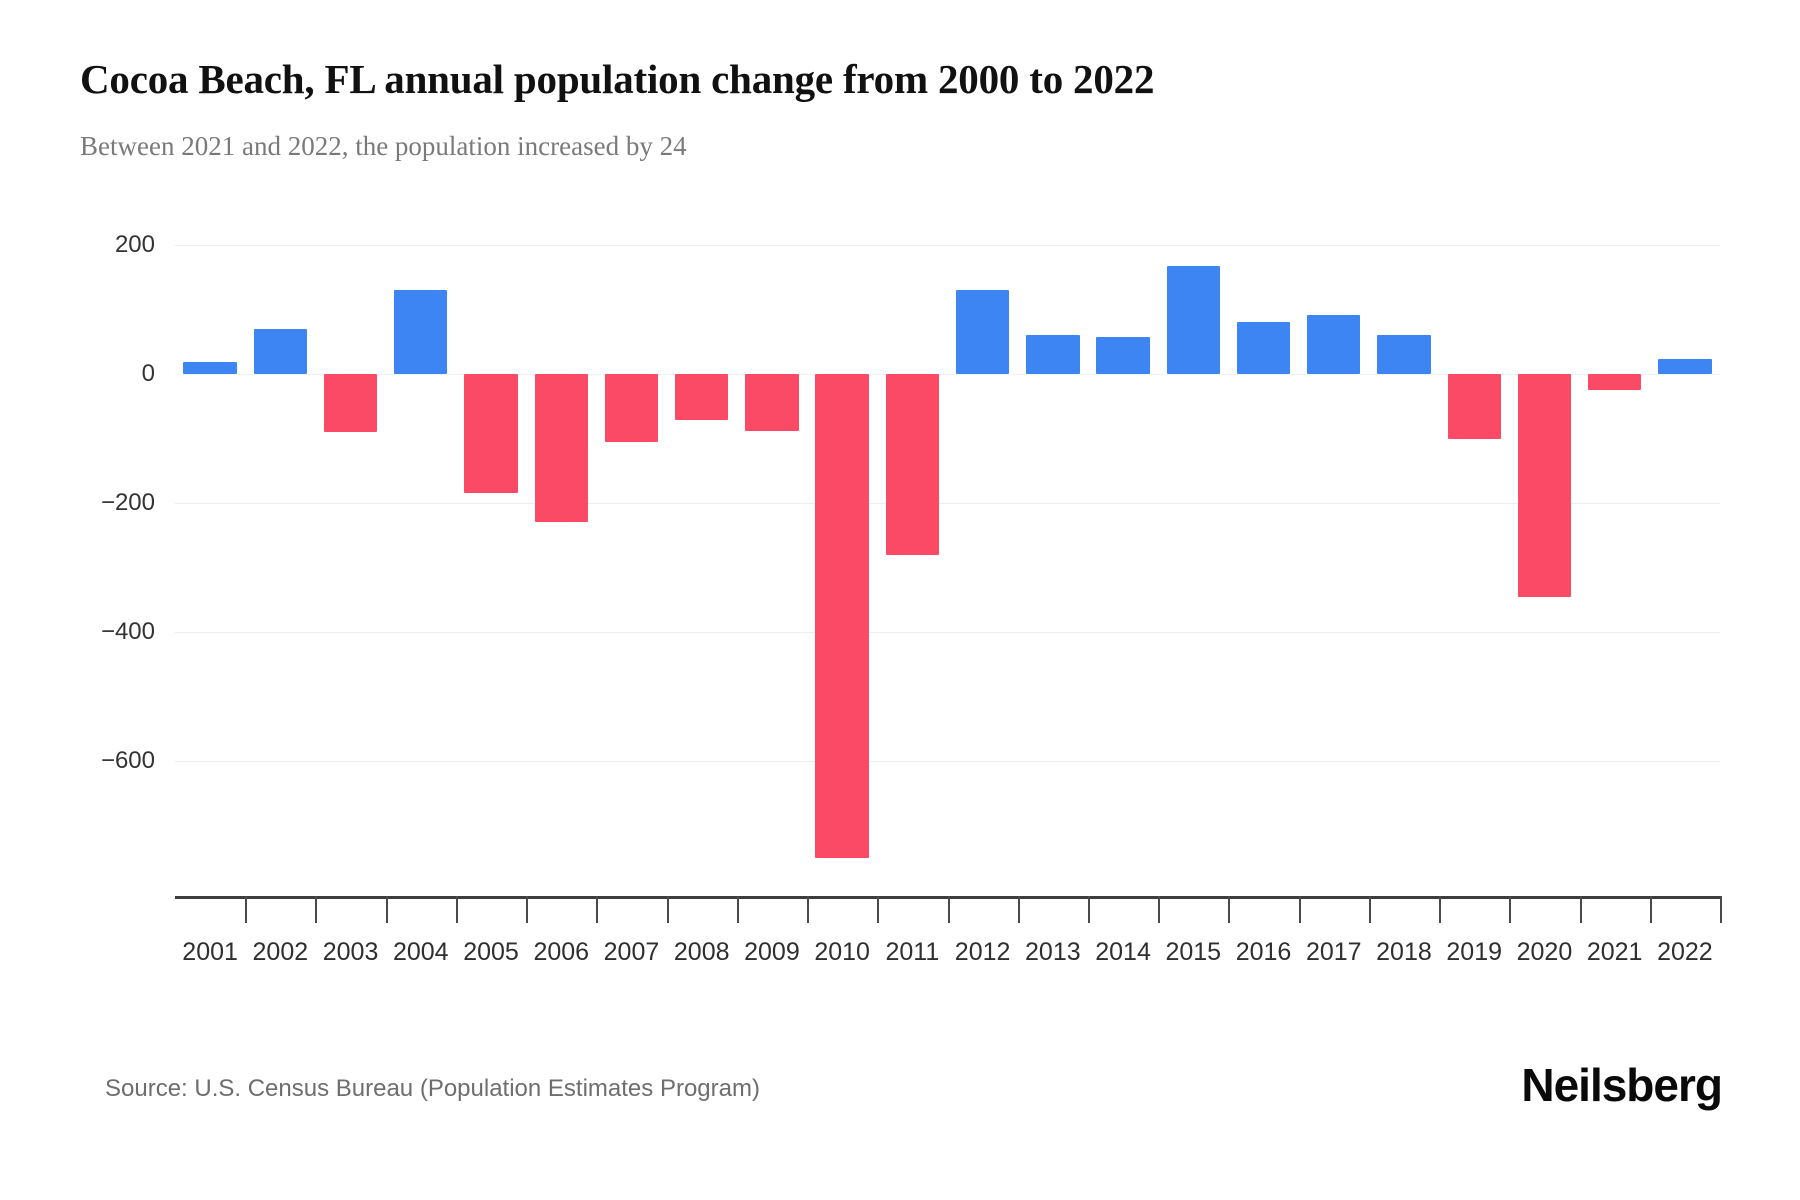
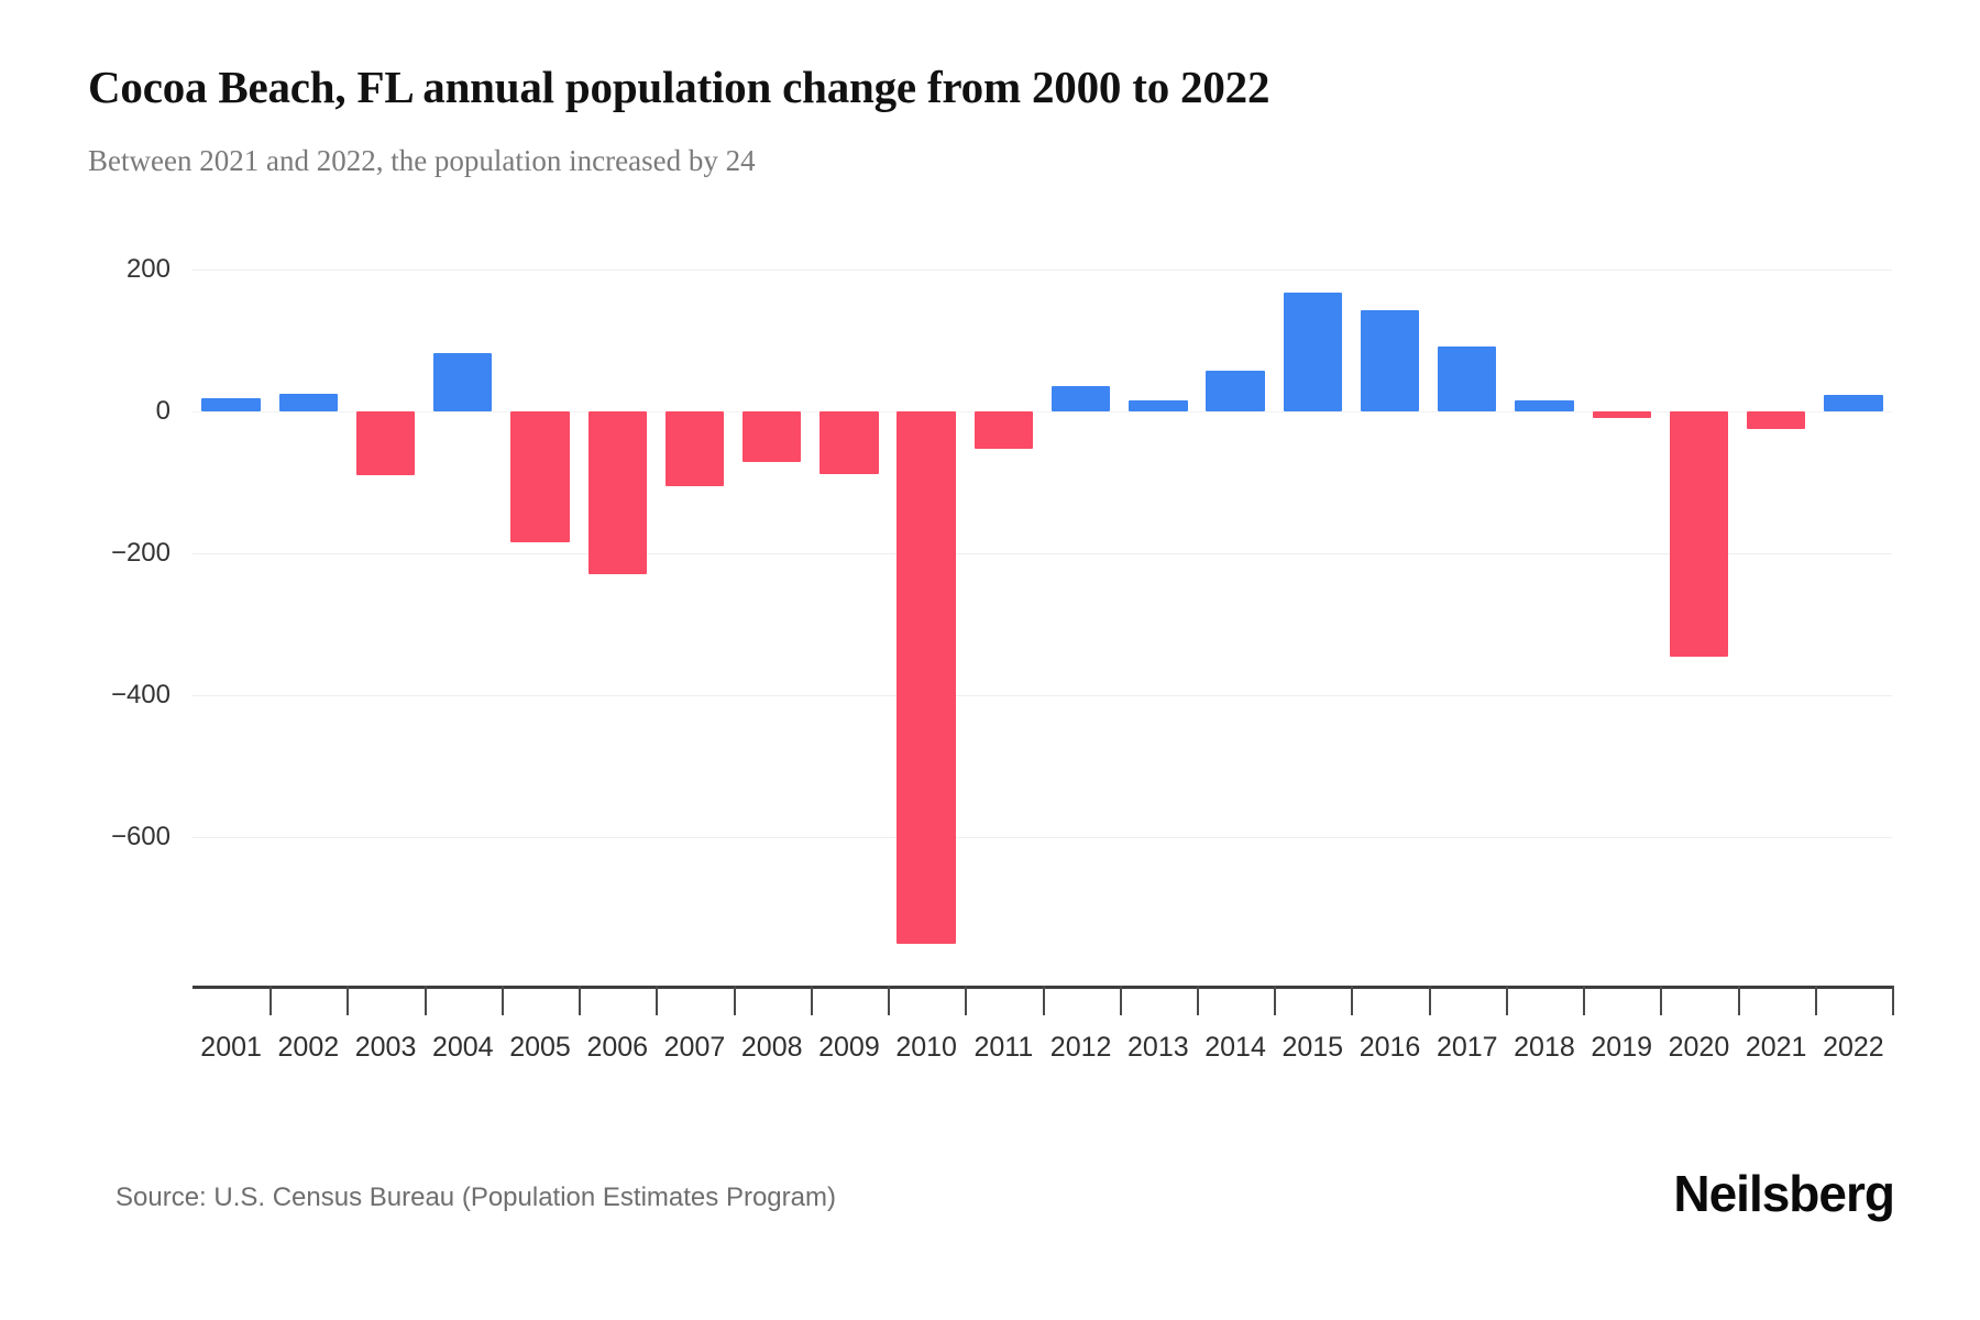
2002: 70 -> 20
2004: 130 -> 80
2011: -280 -> -50
2012: 130 -> 40
2013: 60 -> 20
2016: 80 -> 140
2018: 60 -> 20
2019: -100 -> -10
